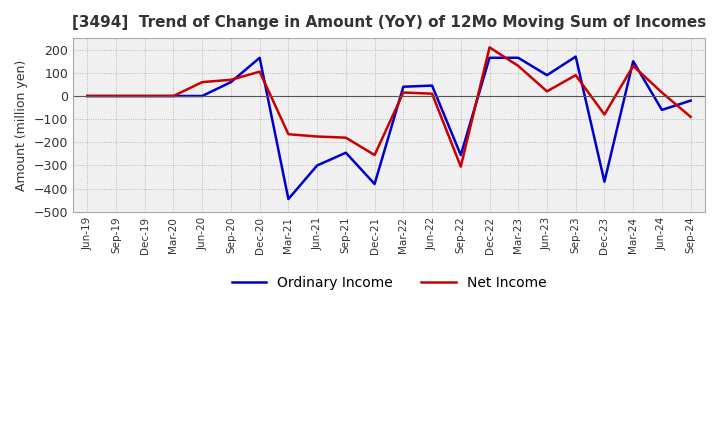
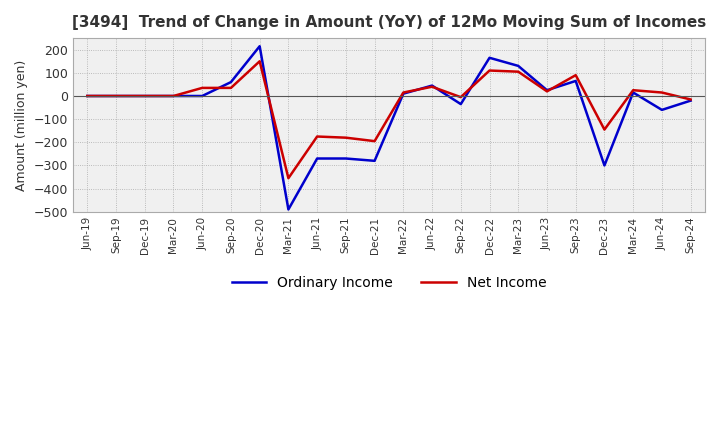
Net Income/Jun-20: 60 -> 35
Net Income/Sep-20: 70 -> 35
Ordinary Income/Dec-20: 165 -> 215
Net Income/Dec-20: 105 -> 150
Ordinary Income/Mar-21: -445 -> -490
Net Income/Mar-21: -165 -> -355
Ordinary Income/Jun-21: -300 -> -270
Ordinary Income/Sep-21: -245 -> -270
Ordinary Income/Dec-21: -380 -> -280
Net Income/Dec-21: -255 -> -195
Ordinary Income/Mar-22: 40 -> 10
Net Income/Jun-22: 10 -> 40
Ordinary Income/Sep-22: -255 -> -35
Net Income/Sep-22: -305 -> -5
Net Income/Dec-22: 210 -> 110
Ordinary Income/Mar-23: 165 -> 130
Net Income/Mar-23: 130 -> 105
Ordinary Income/Jun-23: 90 -> 25
Ordinary Income/Sep-23: 170 -> 65
Ordinary Income/Dec-23: -370 -> -300
Net Income/Dec-23: -80 -> -145
Ordinary Income/Mar-24: 150 -> 15
Net Income/Mar-24: 130 -> 25
Net Income/Sep-24: -90 -> -15
